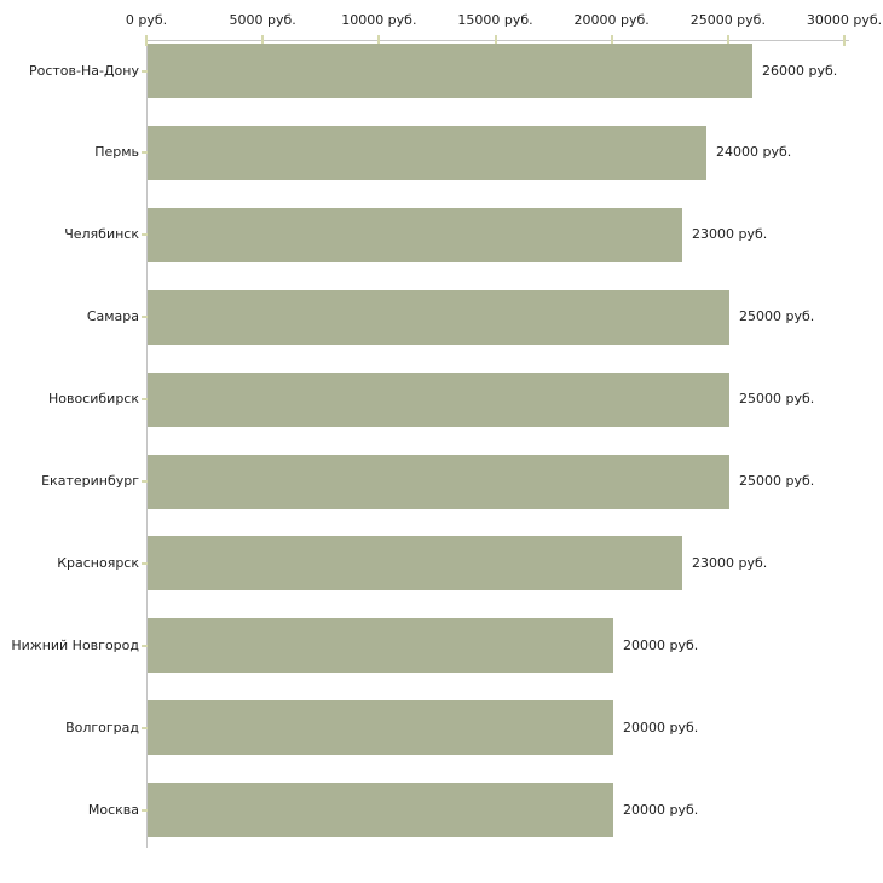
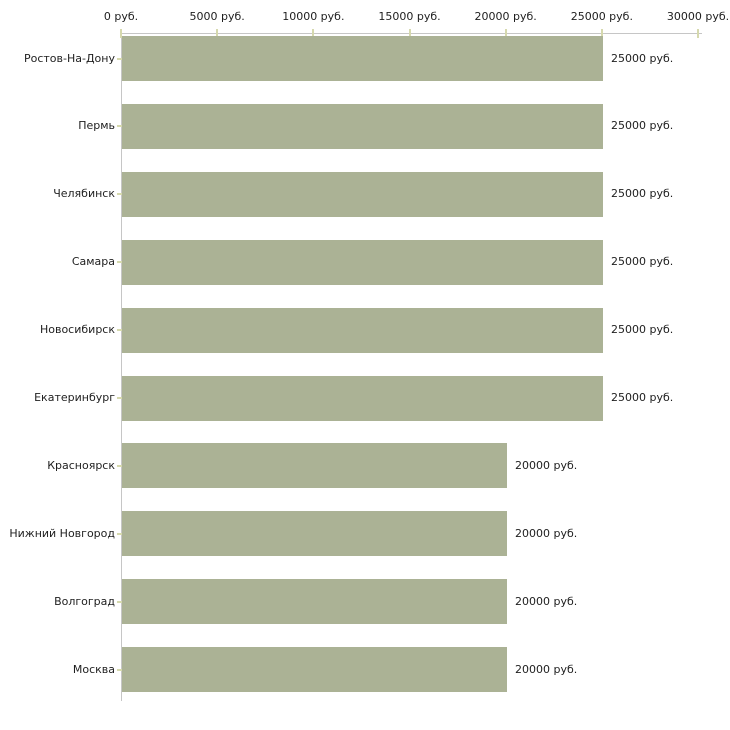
Ростов-На-Дону: 26000 -> 25000
Пермь: 24000 -> 25000
Челябинск: 23000 -> 25000
Красноярск: 23000 -> 20000
